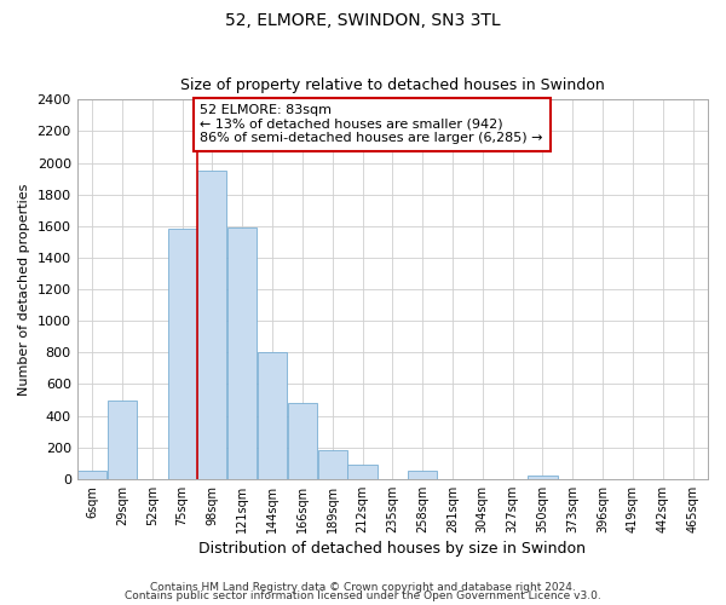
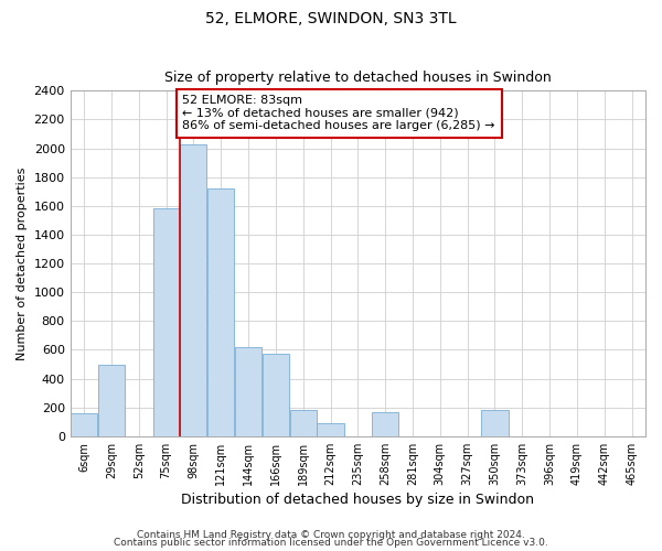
6sqm: 50 -> 160
98sqm: 1950 -> 2030
121sqm: 1590 -> 1720
144sqm: 800 -> 620
166sqm: 480 -> 570
258sqm: 60 -> 170
350sqm: 20 -> 180
